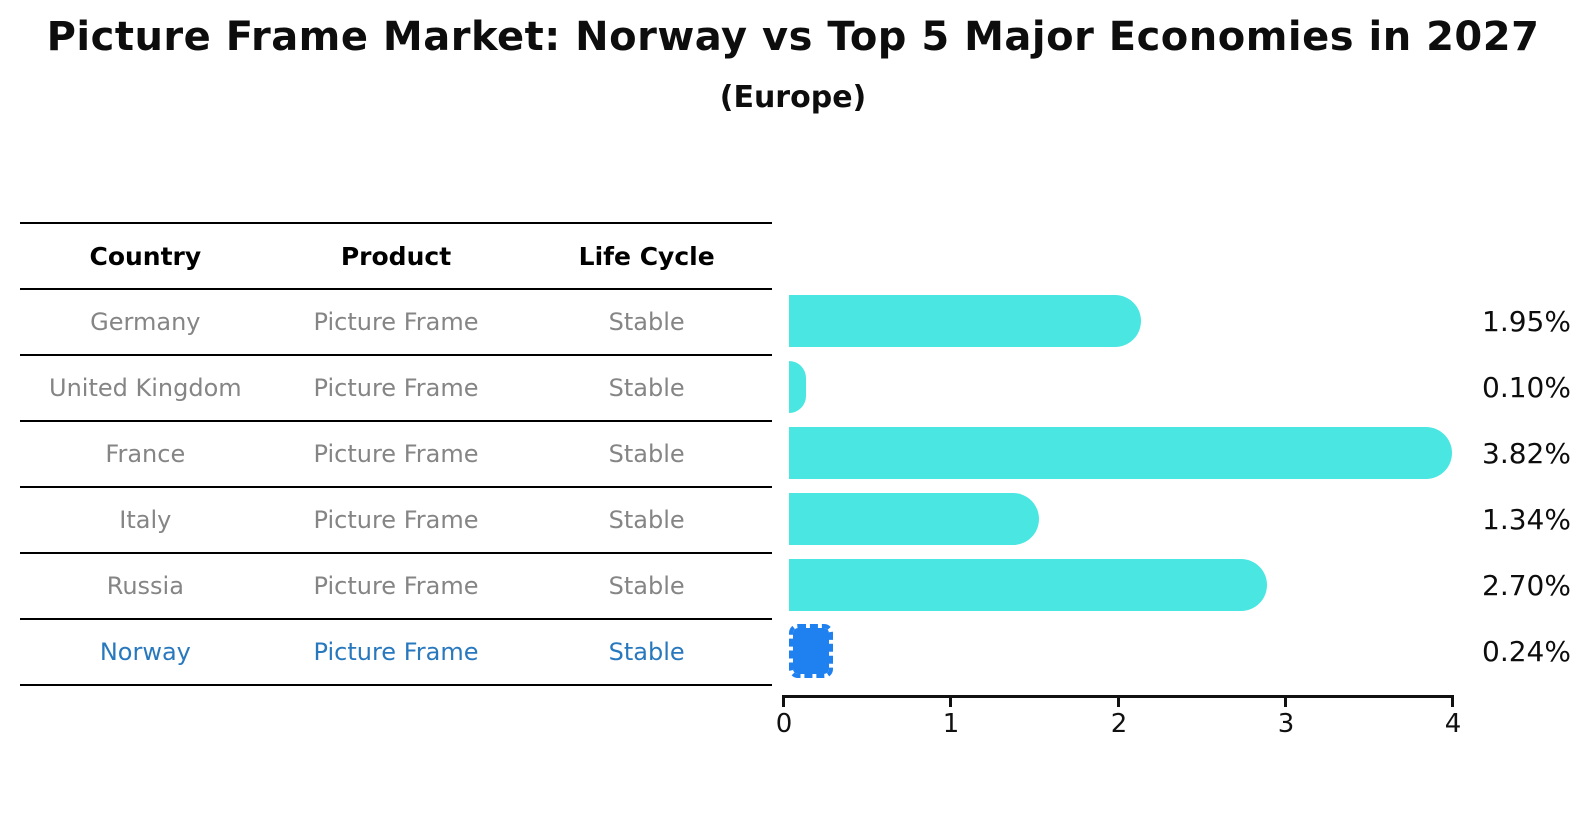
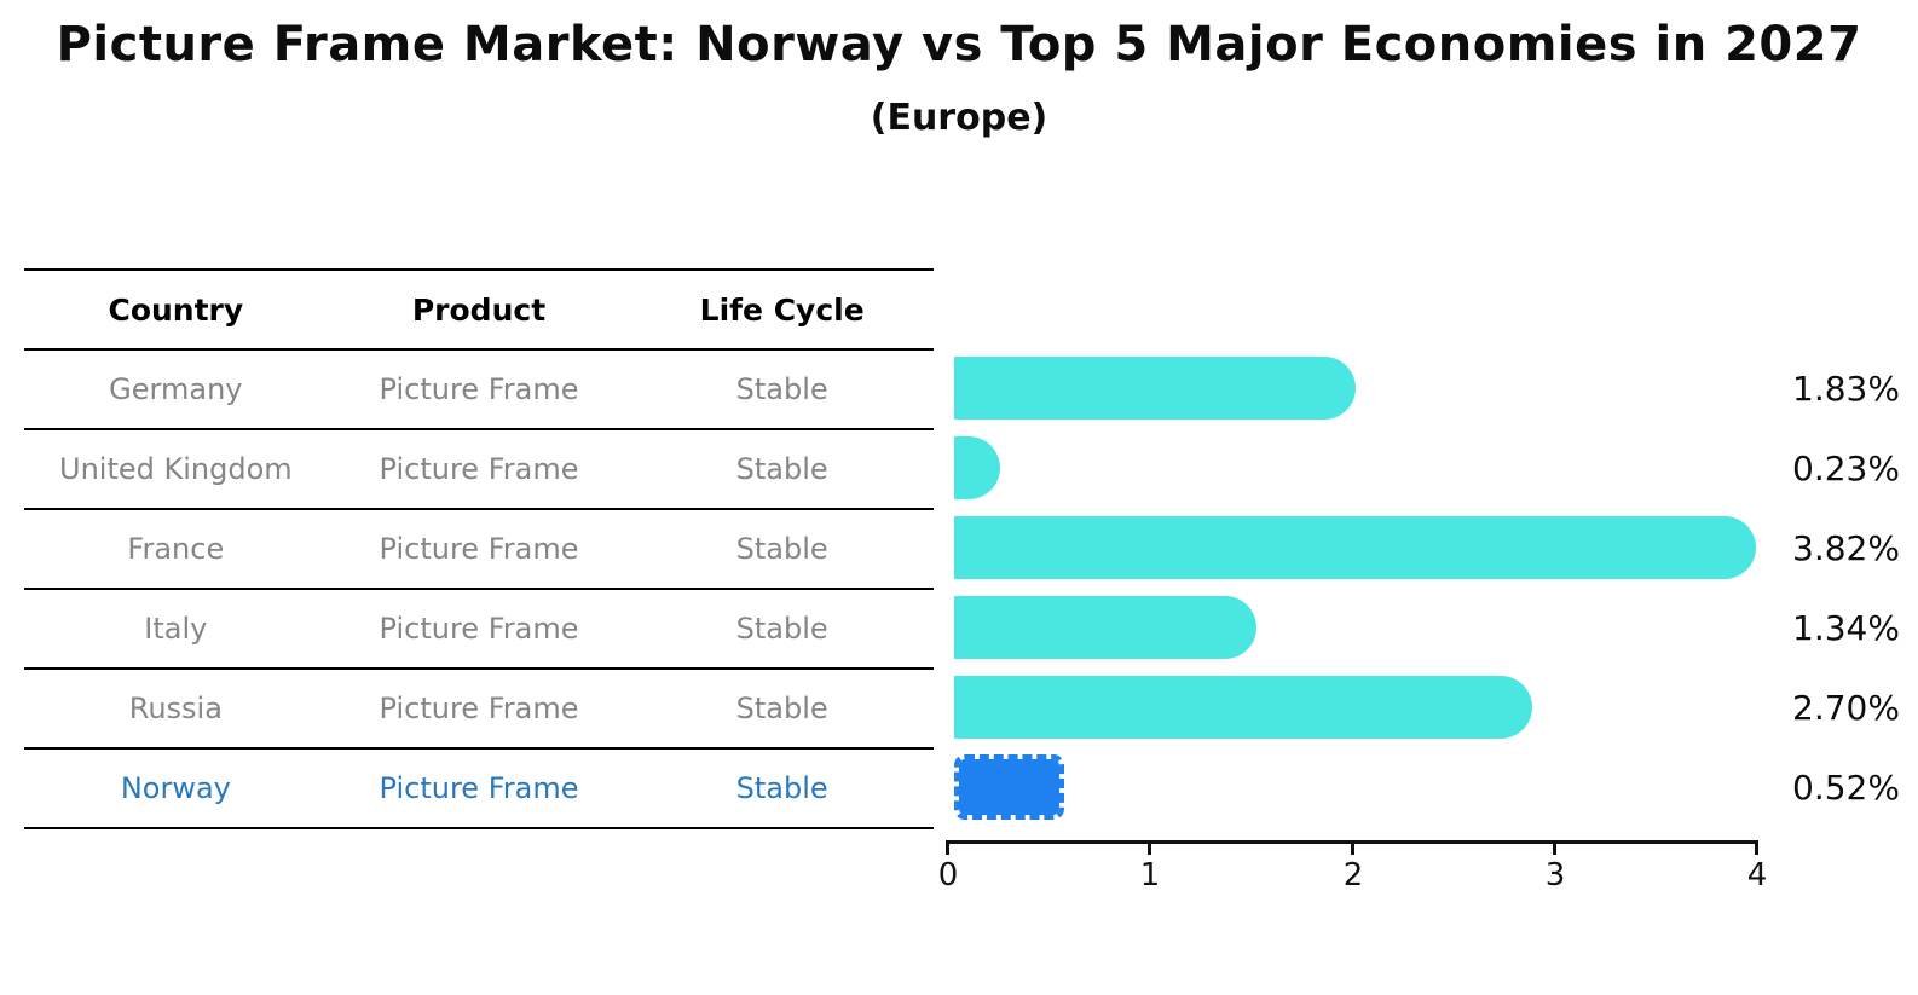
Germany: 1.95% -> 1.83%
United Kingdom: 0.10% -> 0.23%
Norway: 0.24% -> 0.52%
